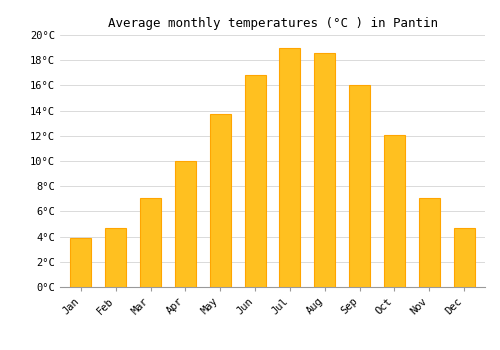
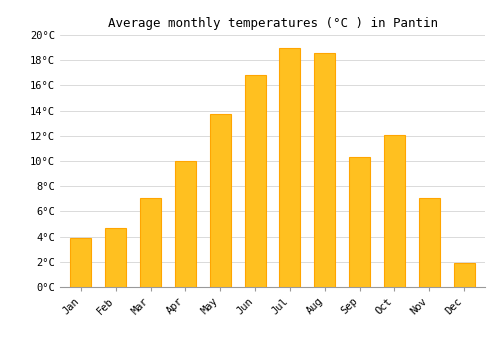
Sep: 16.0°C -> 10.3°C
Dec: 4.7°C -> 1.9°C
